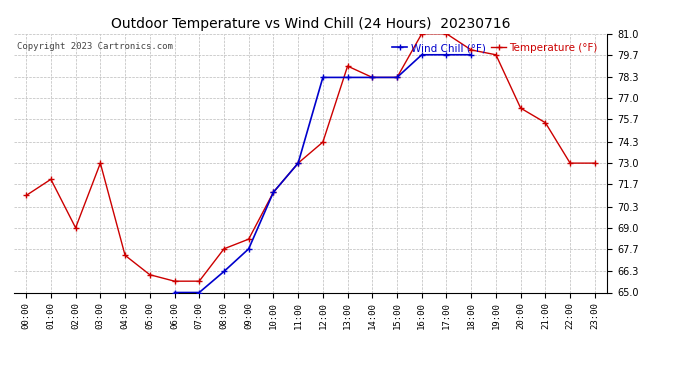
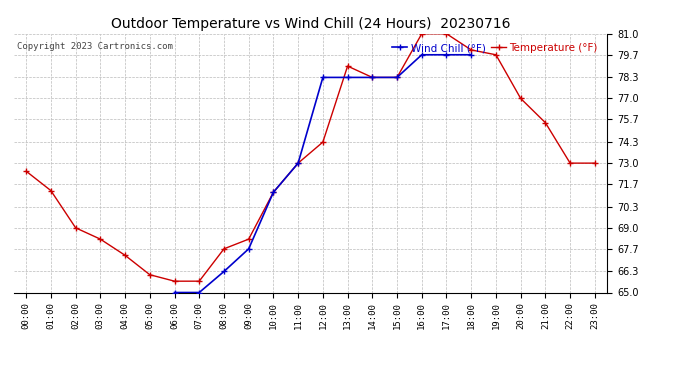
Temperature (°F)/00:00: 71.0 -> 72.5
Temperature (°F)/01:00: 72.0 -> 71.3
Temperature (°F)/03:00: 73.0 -> 68.3
Temperature (°F)/20:00: 76.4 -> 77.0
